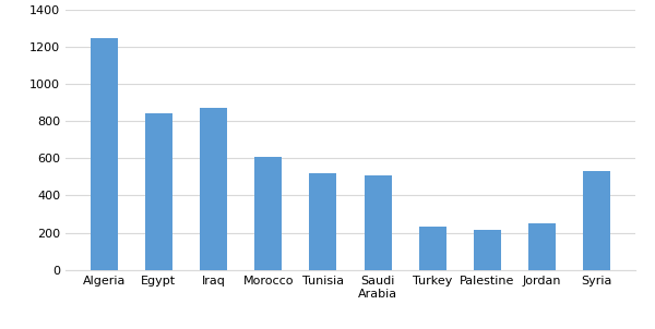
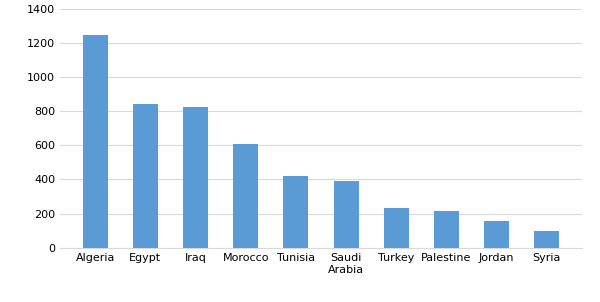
Iraq: 870 -> 820
Tunisia: 520 -> 420
Saudi Arabia: 510 -> 390
Jordan: 250 -> 160
Syria: 530 -> 100
